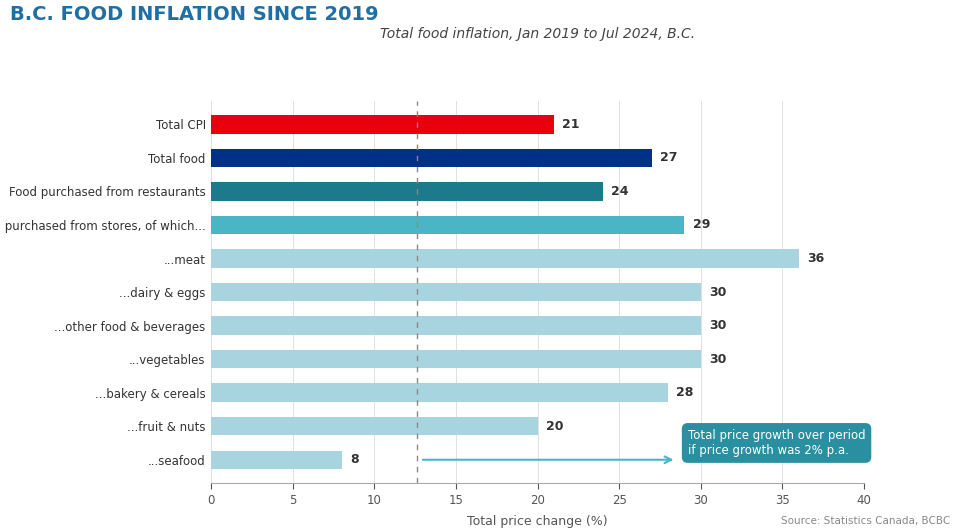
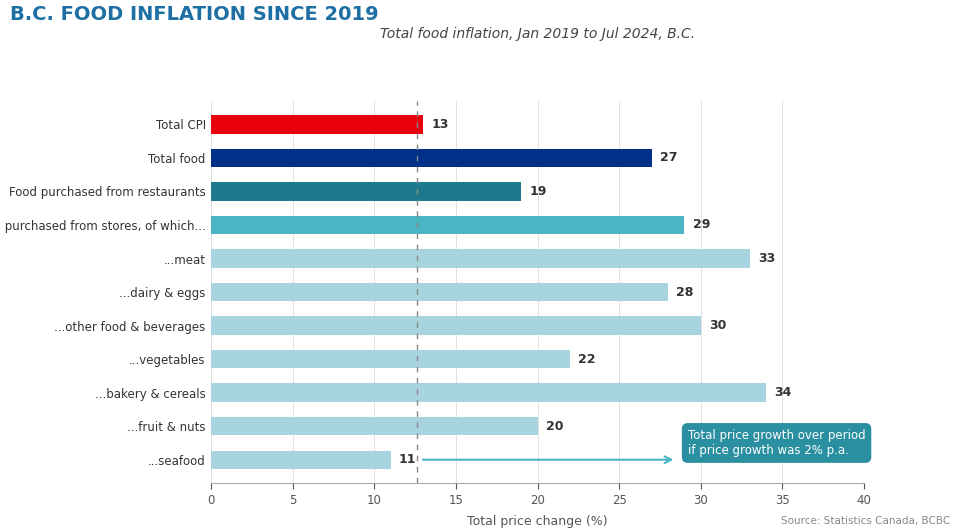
Total CPI: 21 -> 13
Food purchased from restaurants: 24 -> 19
...meat: 36 -> 33
...dairy & eggs: 30 -> 28
...vegetables: 30 -> 22
...bakery & cereals: 28 -> 34
...seafood: 8 -> 11
